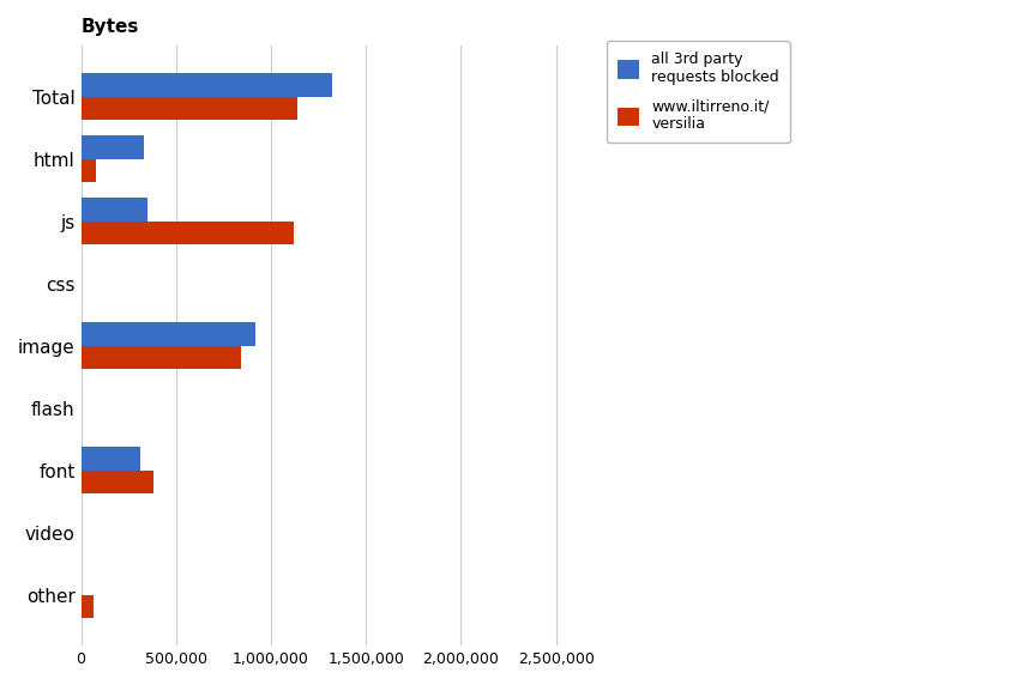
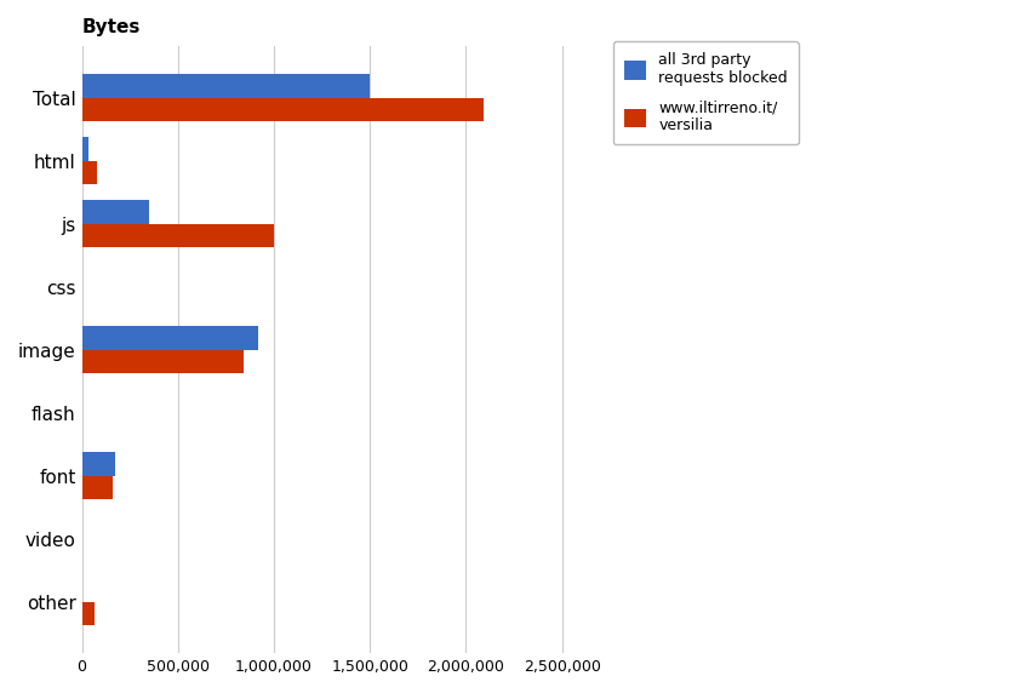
all 3rd party requests blocked/Total: 1,320,000 -> 1,500,000
www.iltirreno.it/ versilia/Total: 1,140,000 -> 2,090,000
all 3rd party requests blocked/html: 330,000 -> 40,000
www.iltirreno.it/ versilia/js: 1,120,000 -> 1,000,000
all 3rd party requests blocked/font: 310,000 -> 180,000
www.iltirreno.it/ versilia/font: 380,000 -> 160,000
